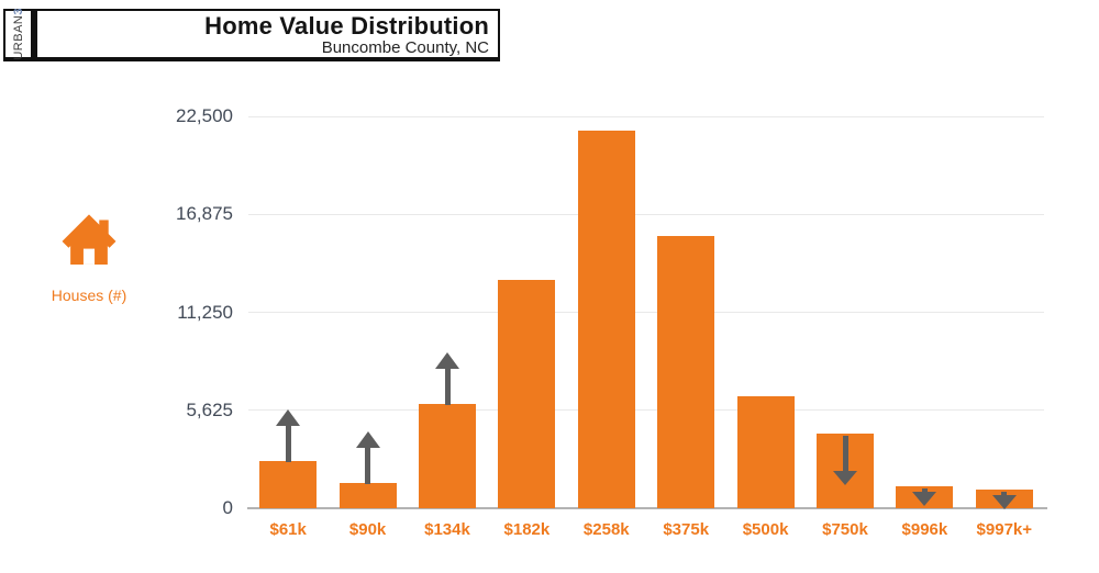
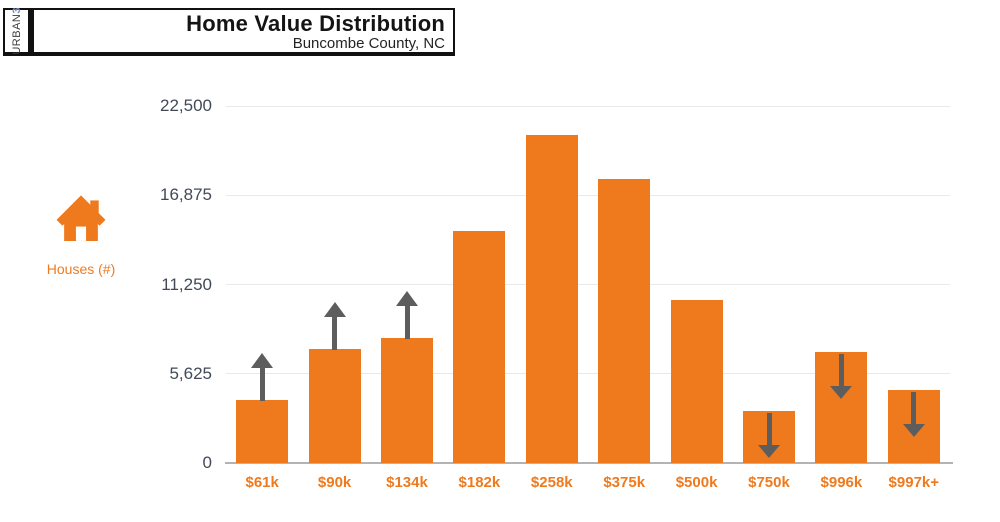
$61k: 2700 -> 4000
$90k: 1400 -> 7200
$134k: 6000 -> 7900
$182k: 13100 -> 14600
$258k: 21700 -> 20700
$375k: 15600 -> 17900
$500k: 6400 -> 10300
$750k: 4300 -> 3300
$996k: 1200 -> 7000
$997k+: 1000 -> 4600
